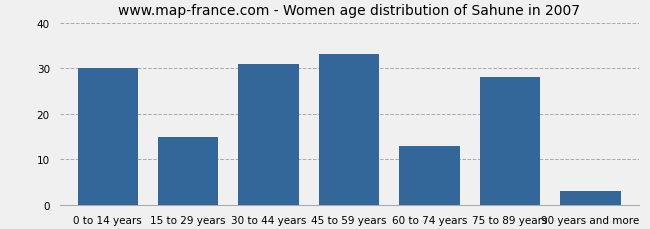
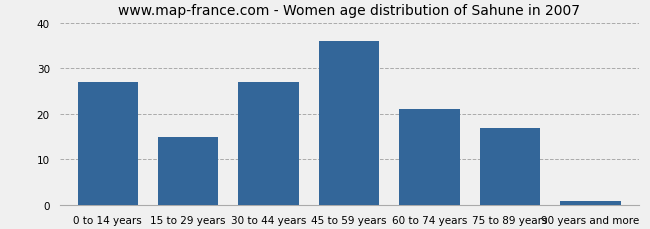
0 to 14 years: 30 -> 27
30 to 44 years: 31 -> 27
45 to 59 years: 33 -> 36
60 to 74 years: 13 -> 21
75 to 89 years: 28 -> 17
90 years and more: 3 -> 1
